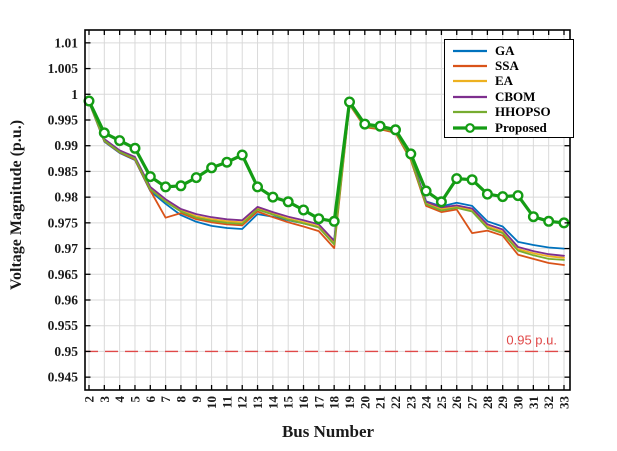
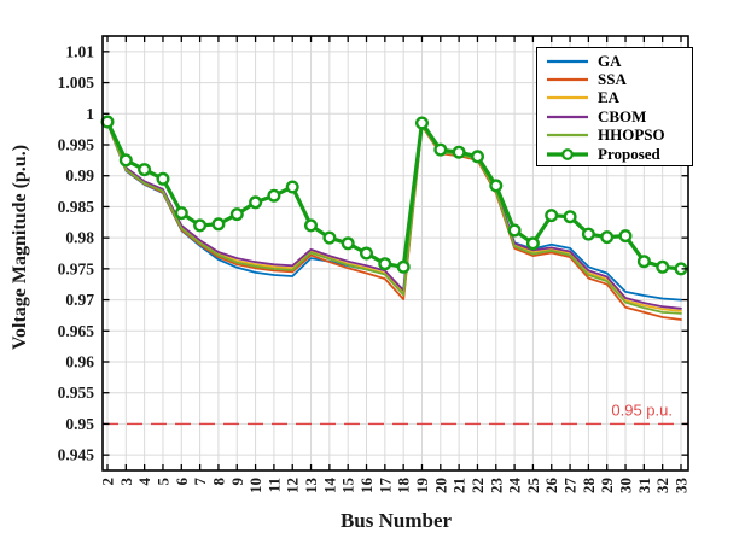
SSA/7: 0.976 -> 0.979
SSA/27: 0.973 -> 0.977
